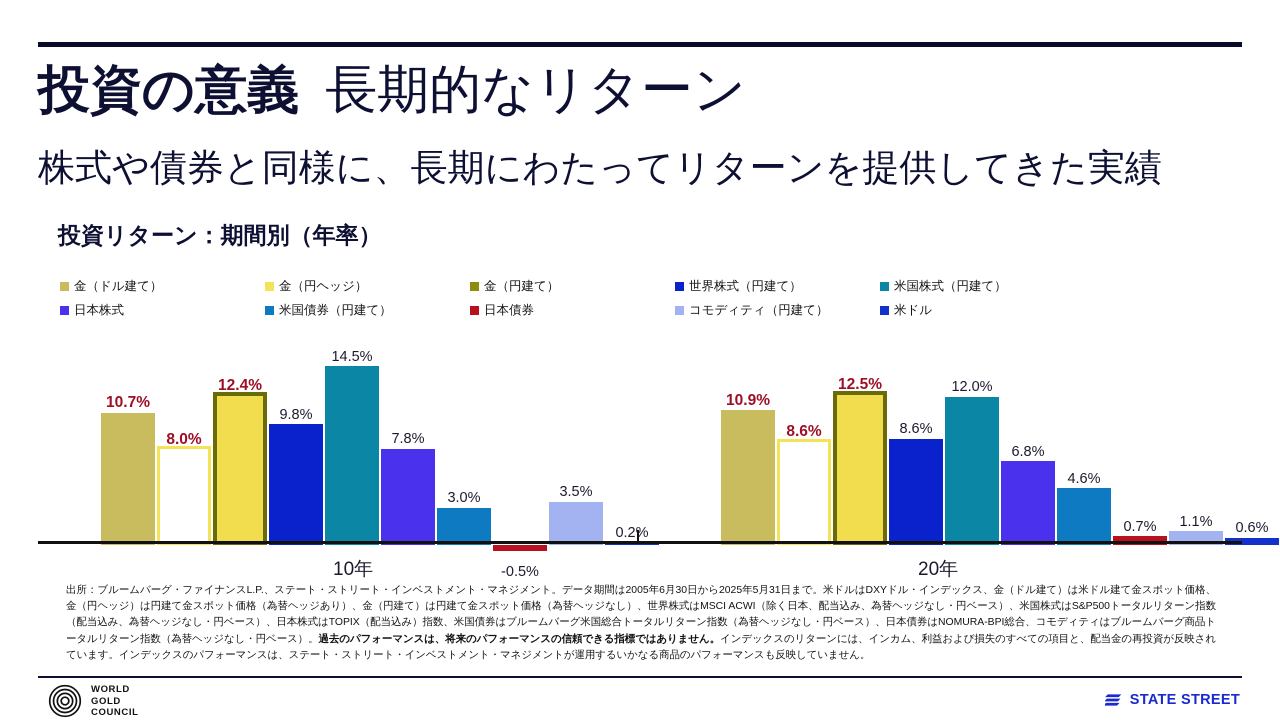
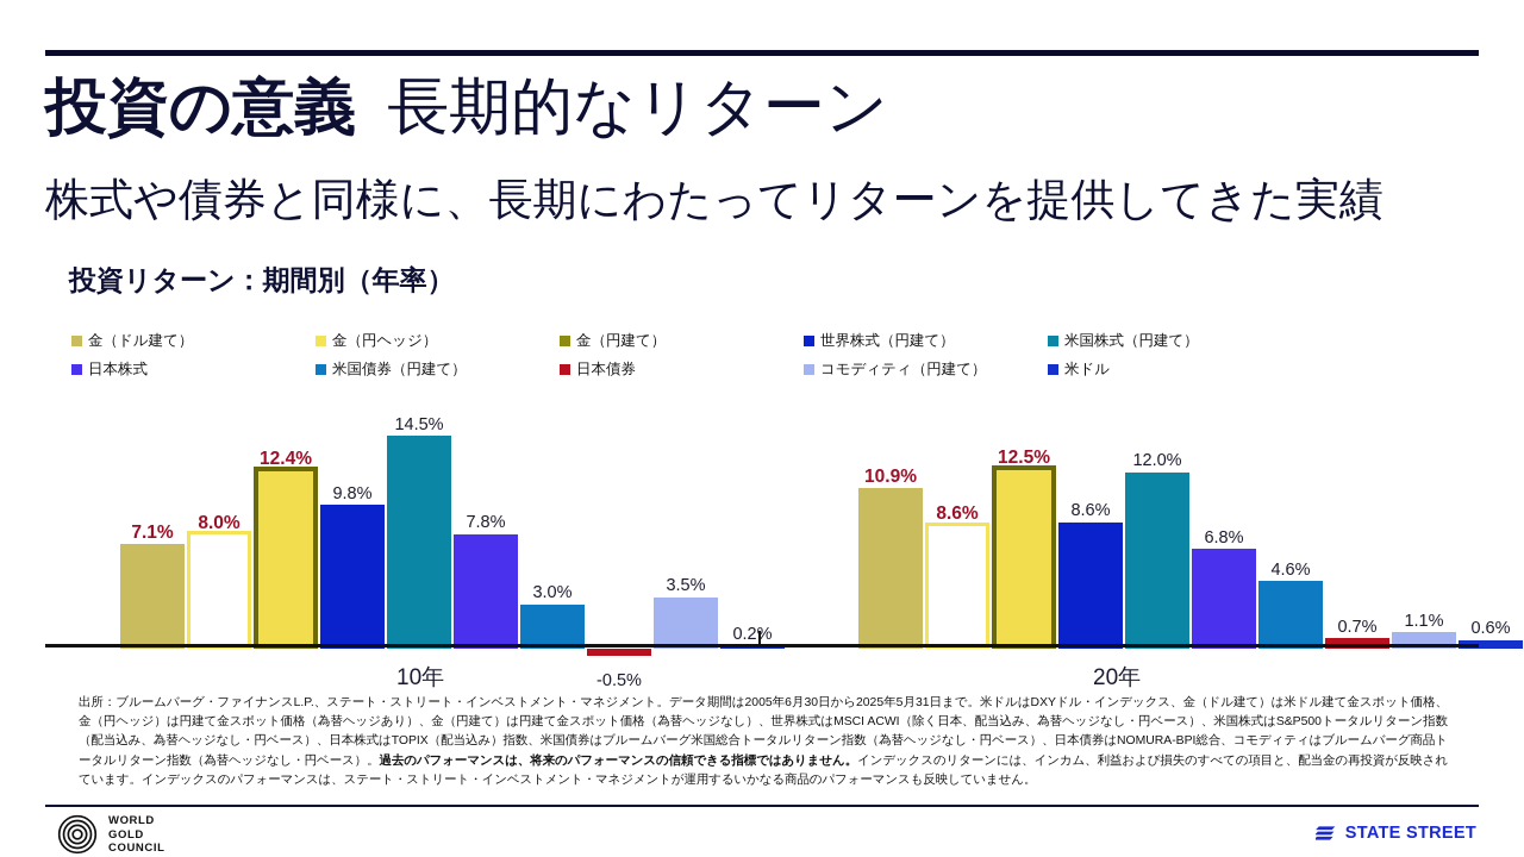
金（ドル建て）/10年: 10.7% -> 7.1%
